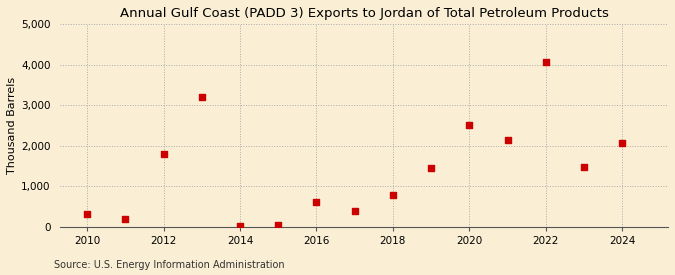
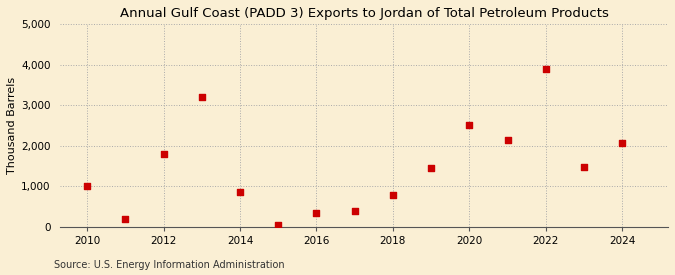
2010: 330 -> 1,000
2014: 30 -> 850
2016: 620 -> 350
2022: 4,070 -> 3,900
